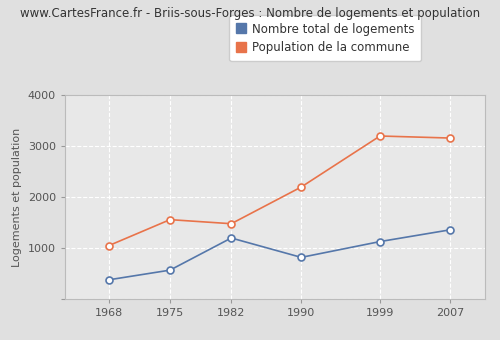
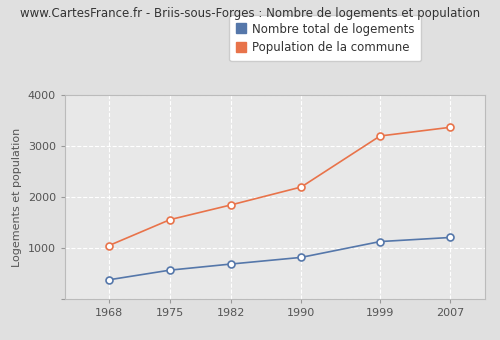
Nombre total de logements/1982: 1200 -> 690
Population de la commune/1982: 1480 -> 1850
Nombre total de logements/2007: 1360 -> 1210
Population de la commune/2007: 3160 -> 3370
